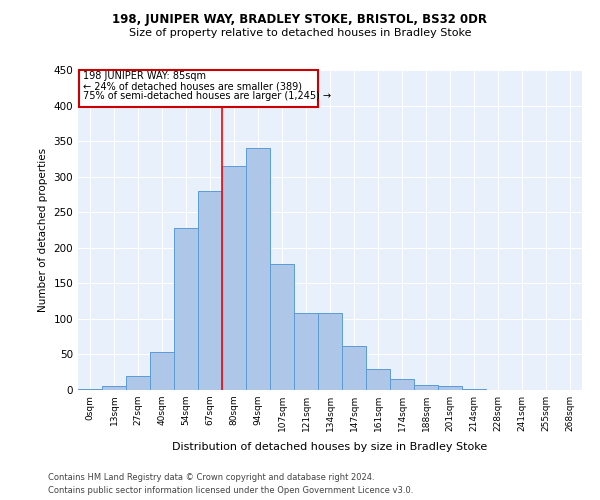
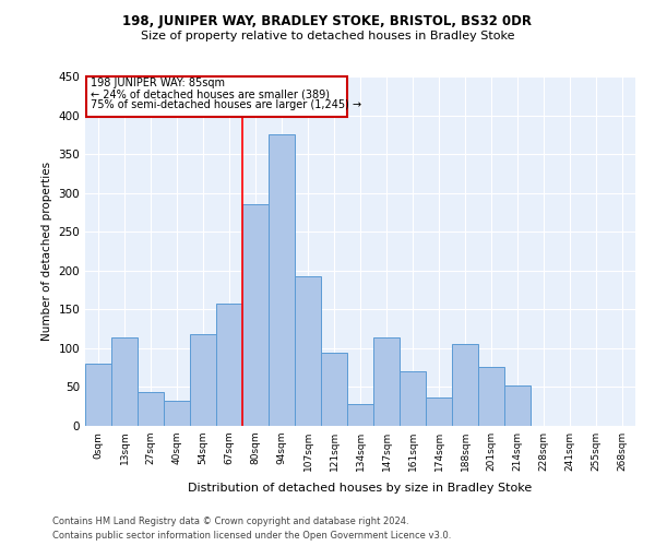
0sqm: 2 -> 80
13sqm: 5 -> 114
27sqm: 19 -> 44
40sqm: 53 -> 32
54sqm: 228 -> 118
67sqm: 280 -> 158
80sqm: 315 -> 286
94sqm: 340 -> 376
107sqm: 177 -> 192
121sqm: 108 -> 94
134sqm: 108 -> 28
147sqm: 62 -> 114
161sqm: 30 -> 70
174sqm: 16 -> 36
188sqm: 7 -> 106
201sqm: 5 -> 76
214sqm: 2 -> 52
